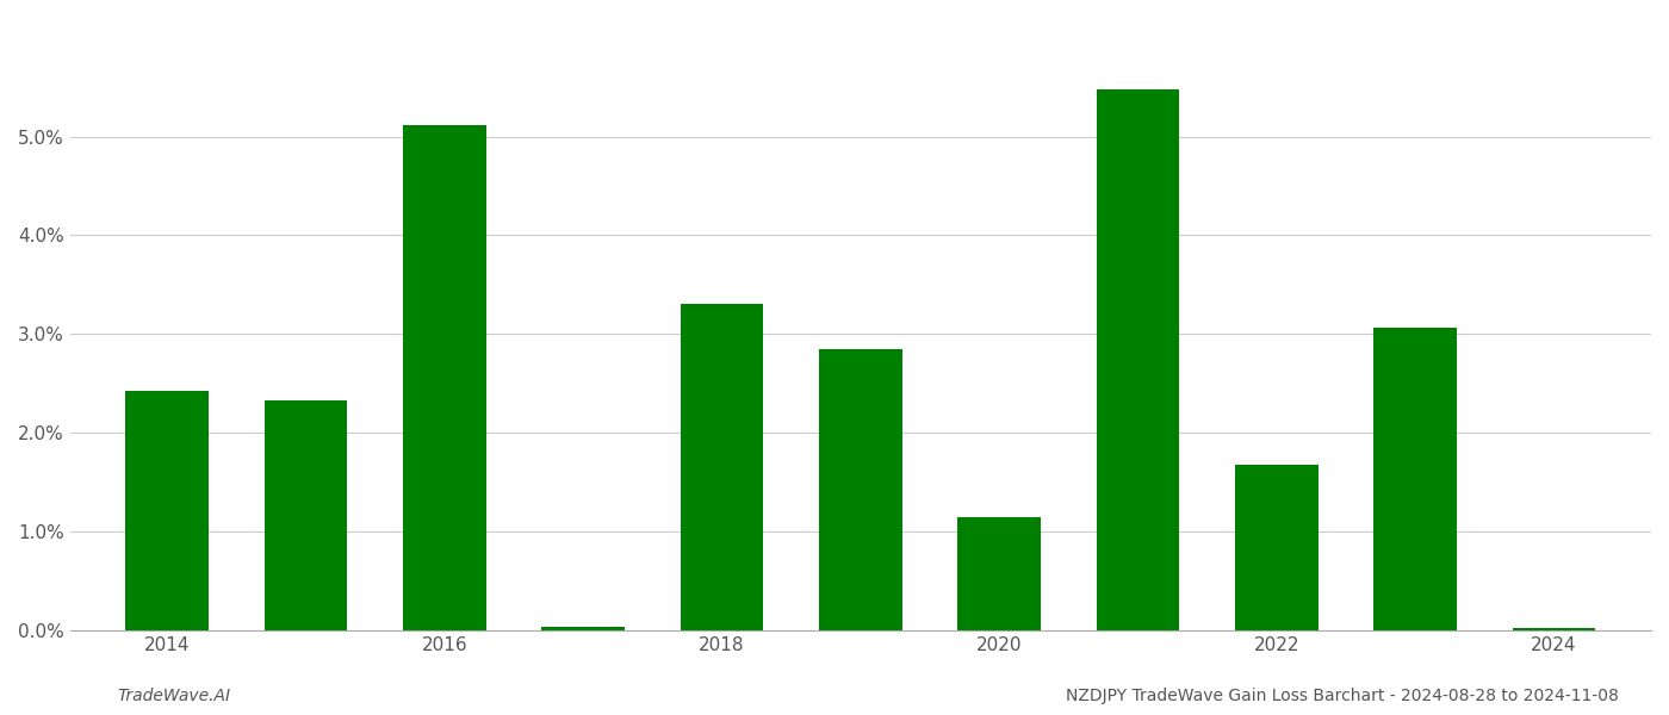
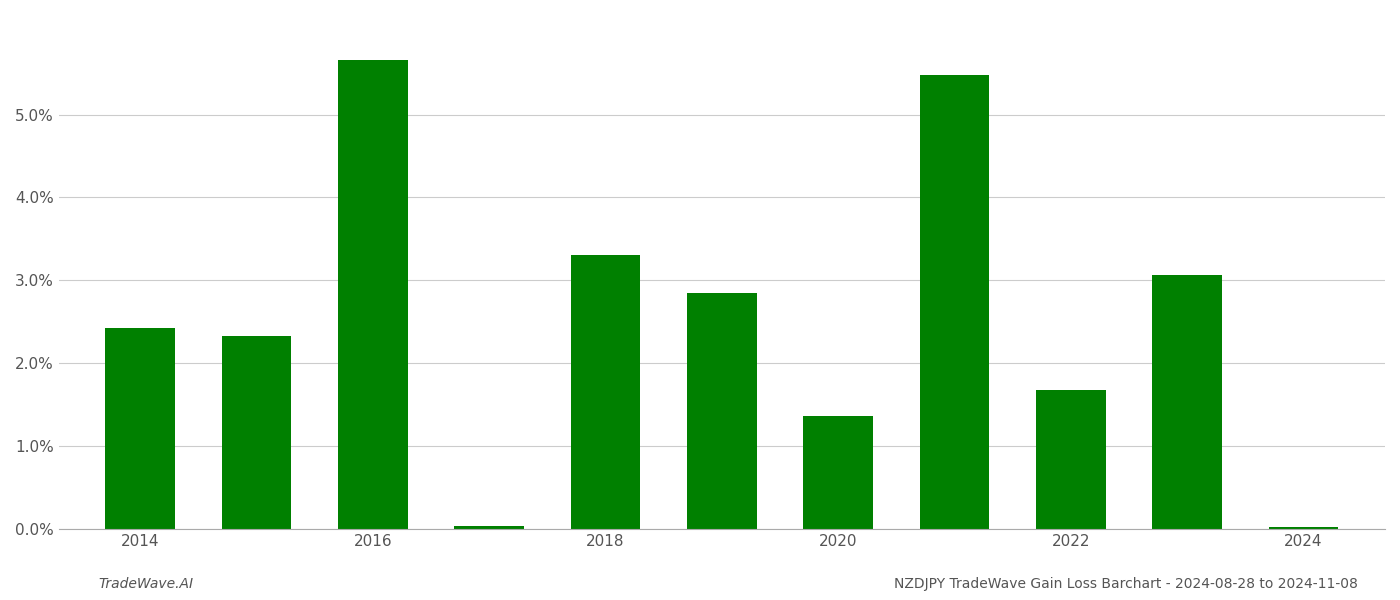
2016: 5.12% -> 5.66%
2020: 1.15% -> 1.36%
